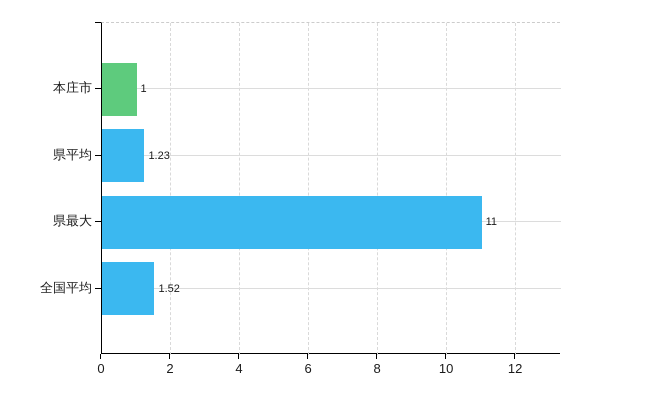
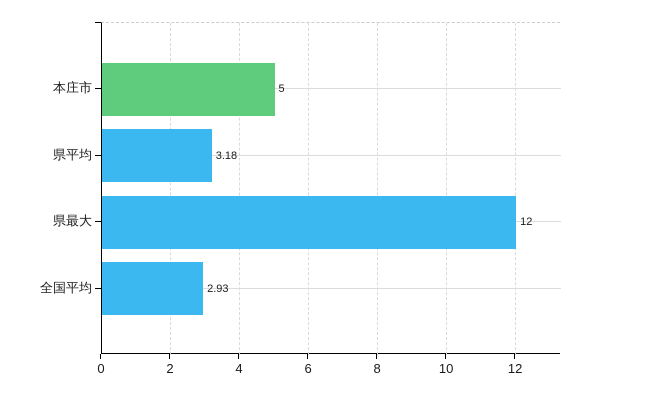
本庄市: 1 -> 5
県平均: 1.23 -> 3.18
県最大: 11 -> 12
全国平均: 1.52 -> 2.93
